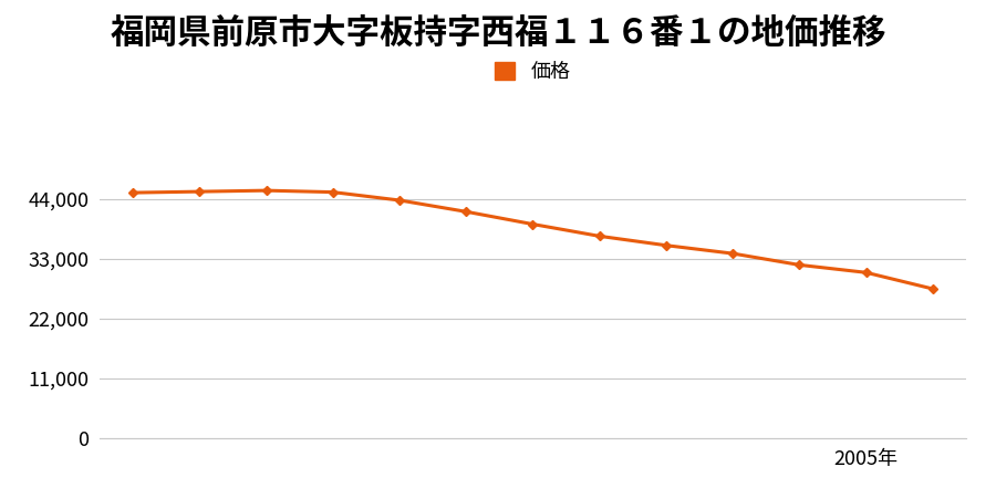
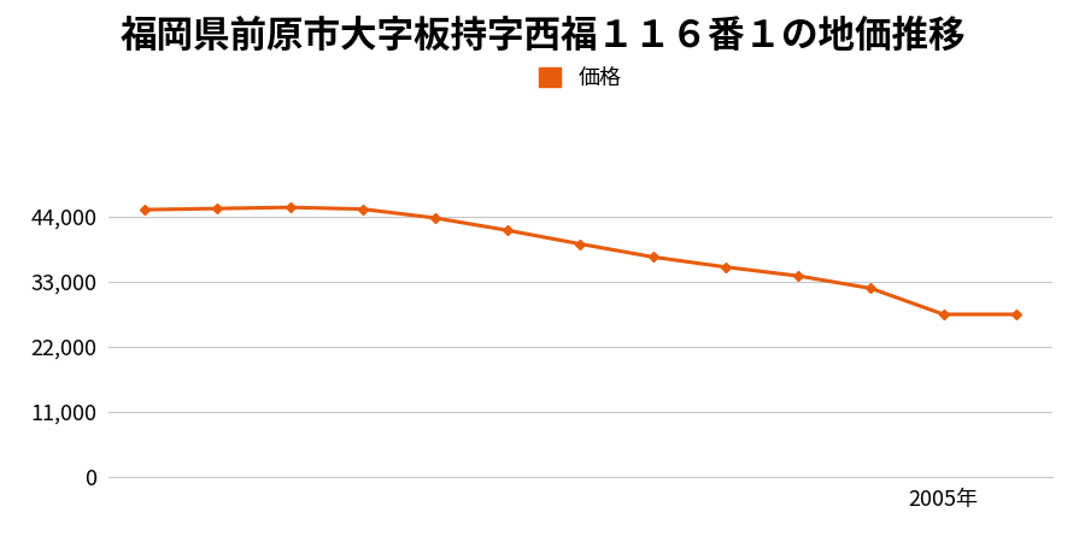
2005年: 30,500 -> 27,500
